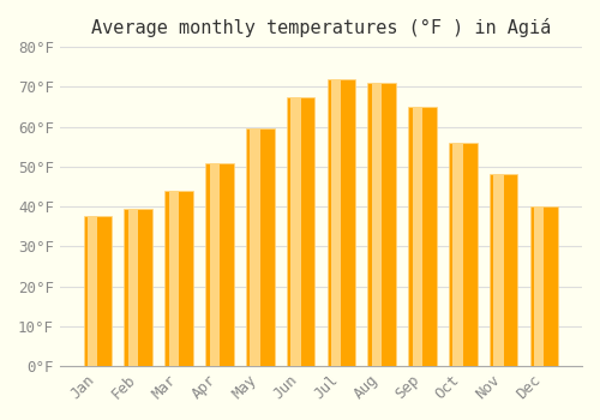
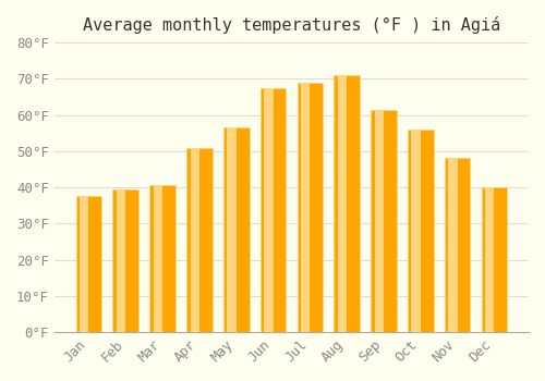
Mar: 44.0°F -> 40.5°F
May: 59.5°F -> 56.5°F
Jul: 72.0°F -> 69.0°F
Sep: 65.0°F -> 61.5°F
